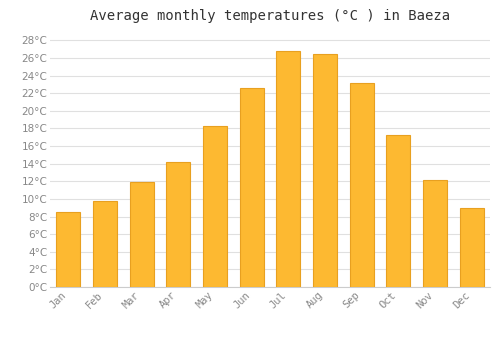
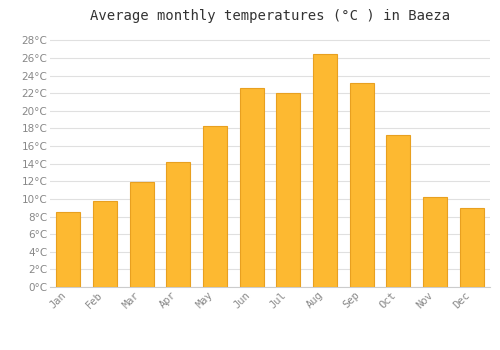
Jul: 26.8°C -> 22.0°C
Nov: 12.1°C -> 10.2°C
